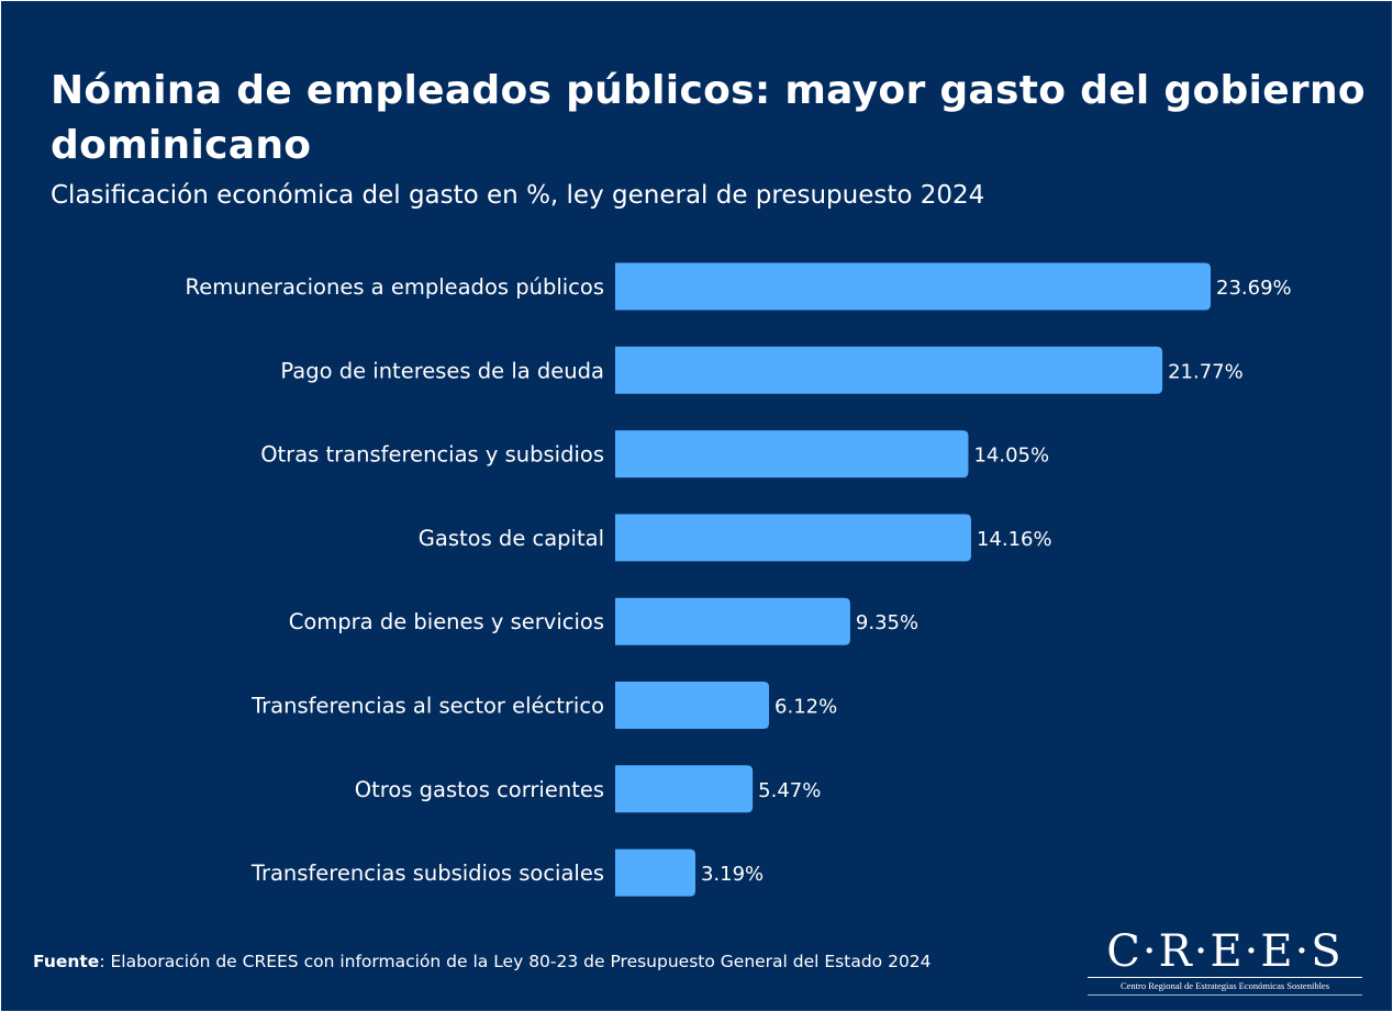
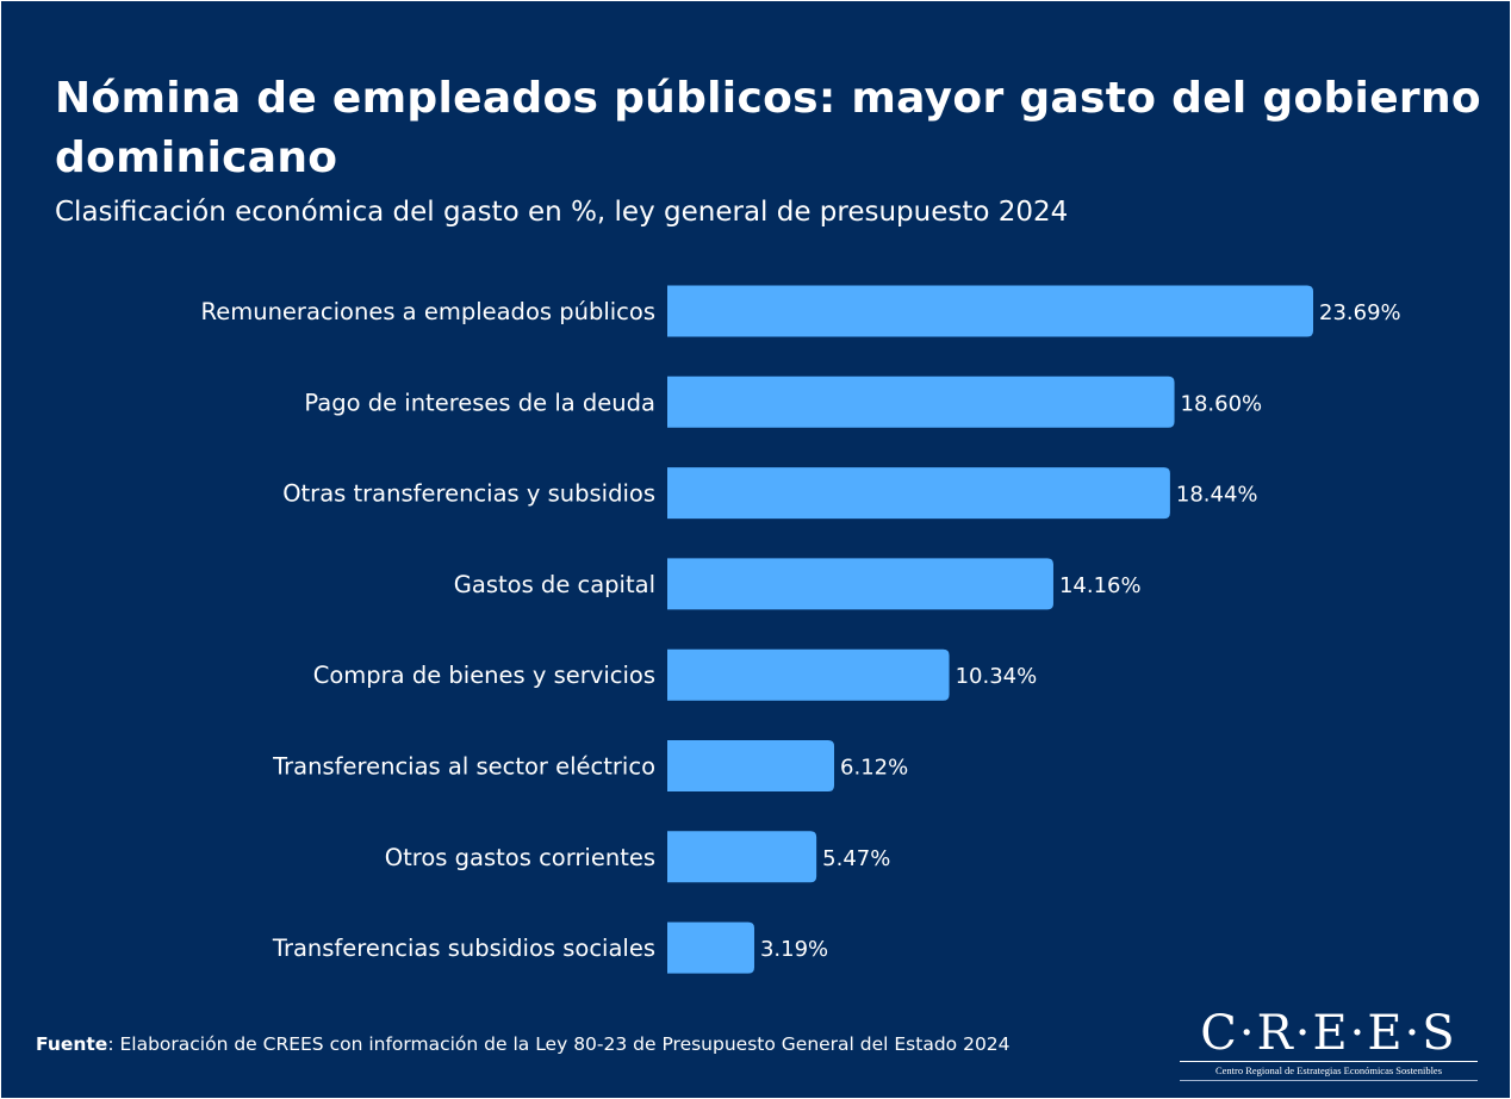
Pago de intereses de la deuda: 21.77% -> 18.60%
Otras transferencias y subsidios: 14.05% -> 18.44%
Compra de bienes y servicios: 9.35% -> 10.34%
